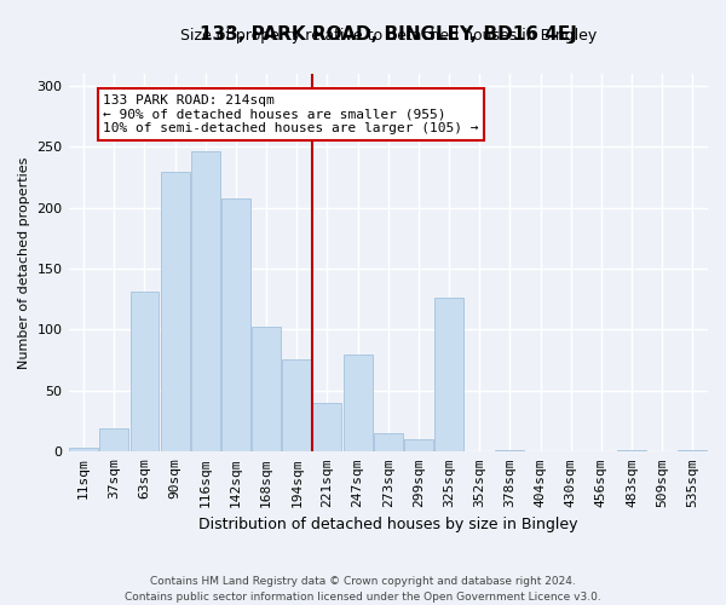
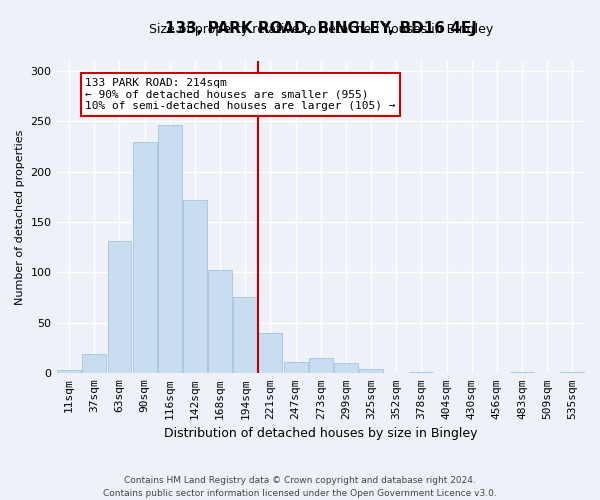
142sqm: 208 -> 172
247sqm: 80 -> 11
325sqm: 126 -> 4
